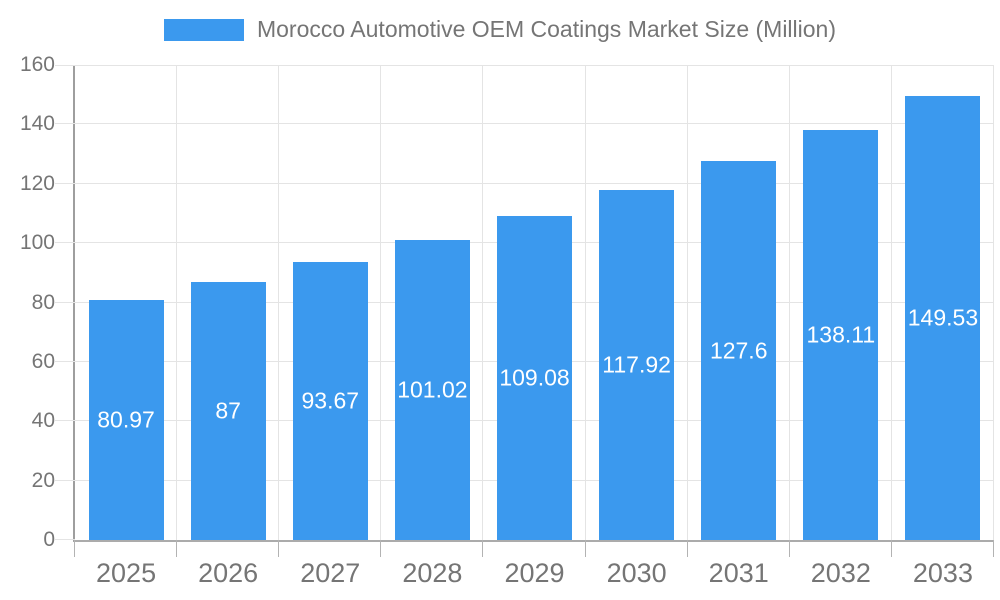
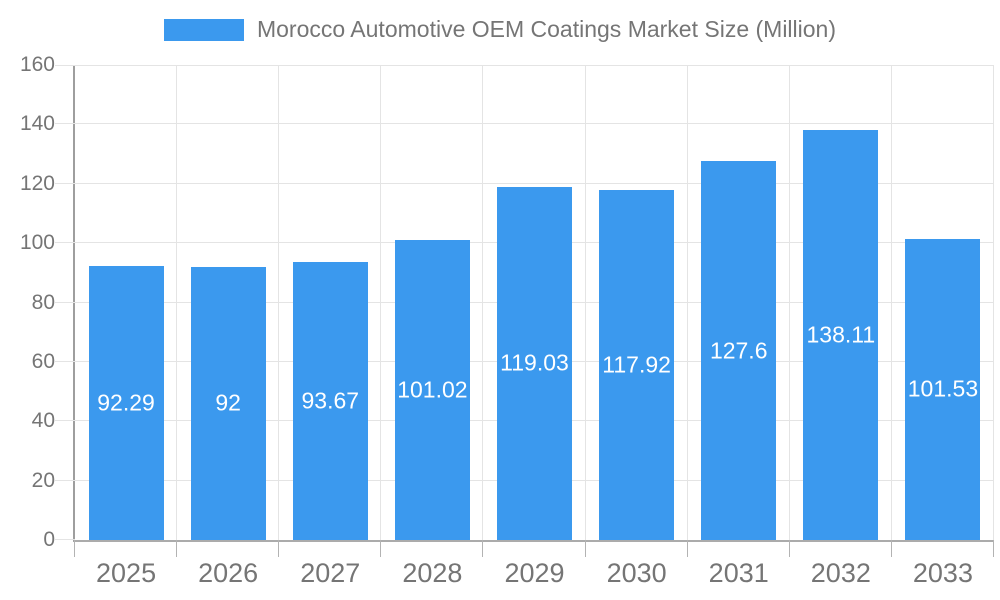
2025: 80.97 -> 92.29
2026: 87 -> 92
2029: 109.08 -> 119.03
2033: 149.53 -> 101.53
